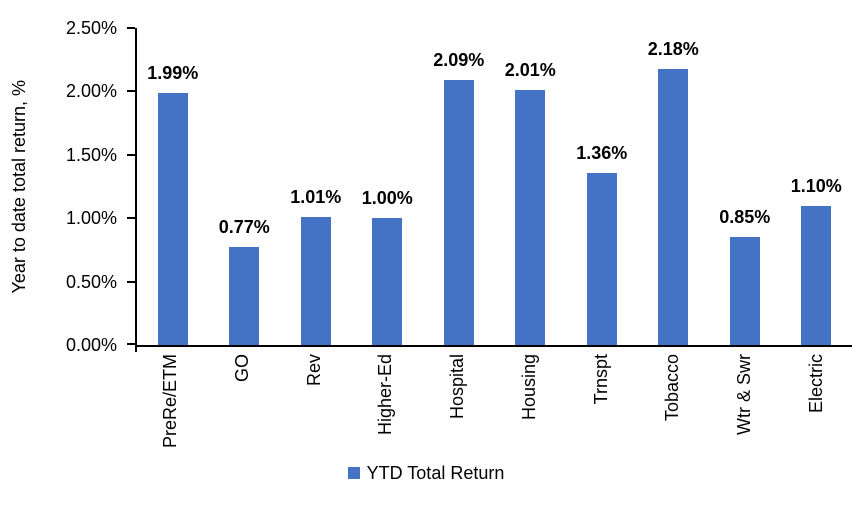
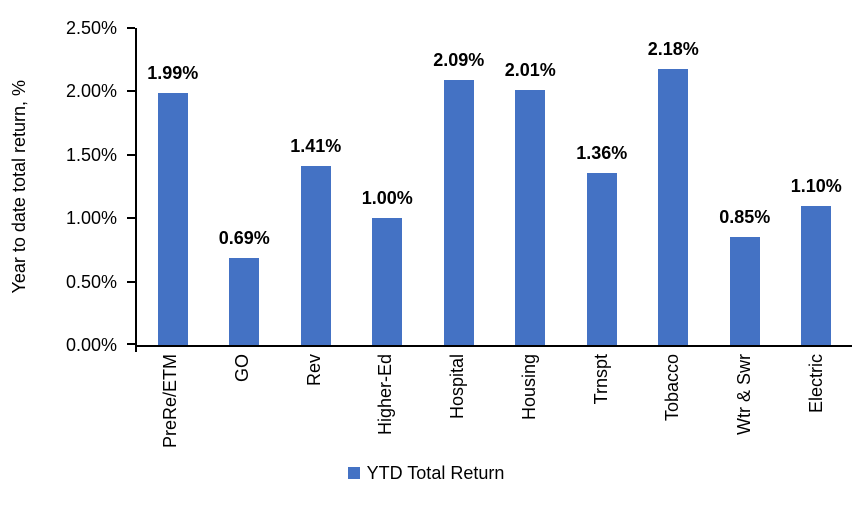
GO: 0.77% -> 0.69%
Rev: 1.01% -> 1.41%
